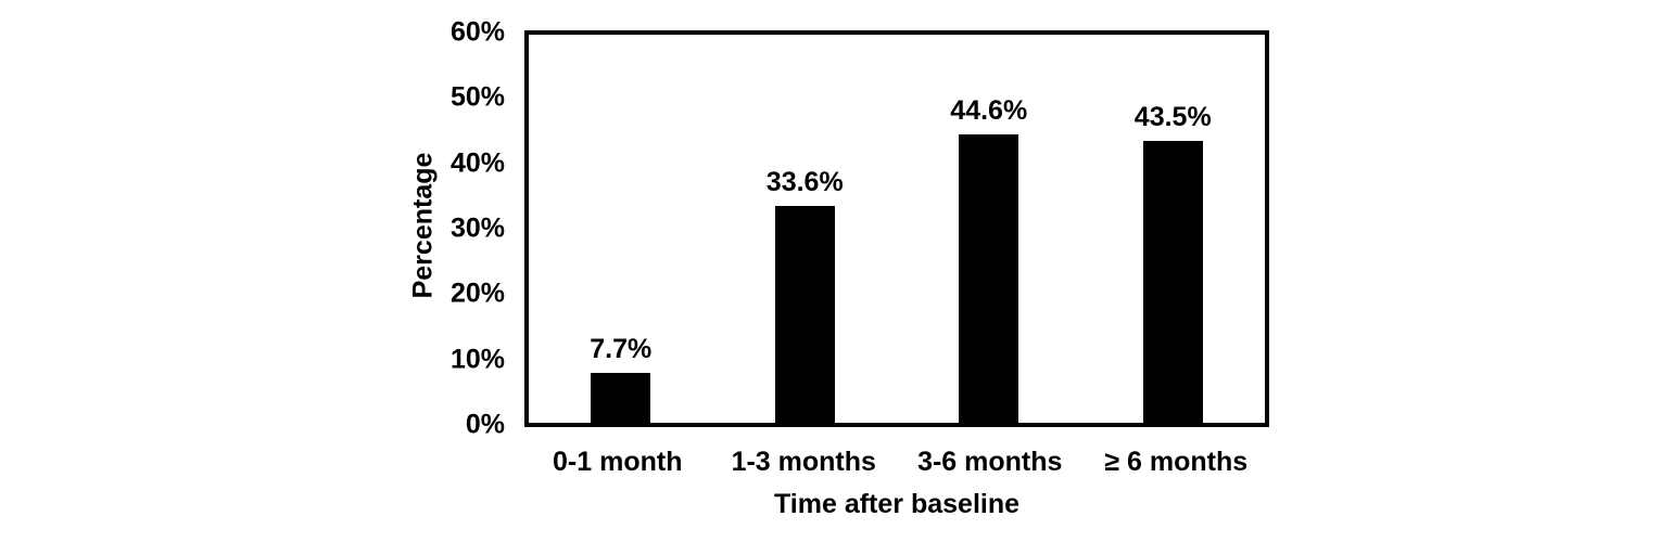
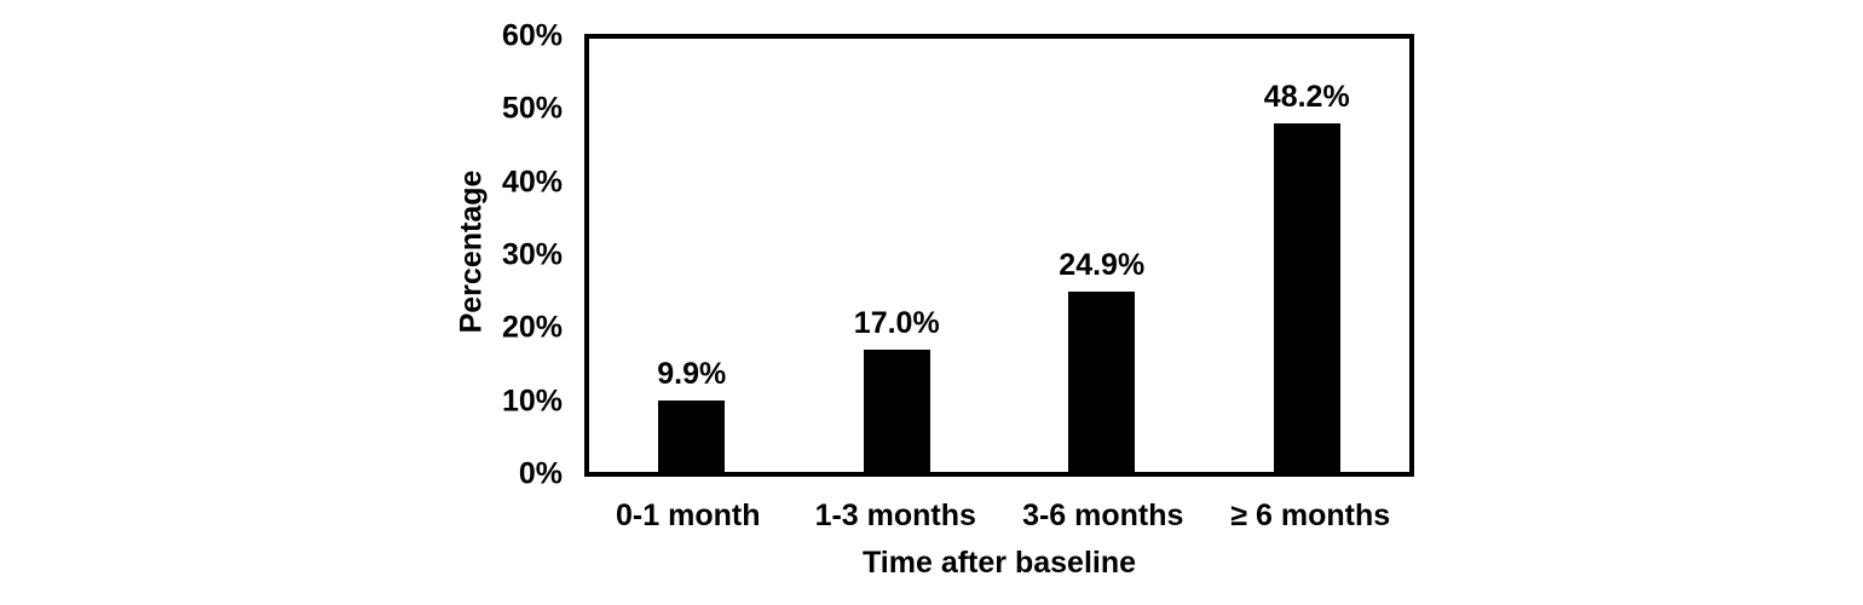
0-1 month: 7.7% -> 9.9%
1-3 months: 33.6% -> 17.0%
3-6 months: 44.6% -> 24.9%
≥ 6 months: 43.5% -> 48.2%
